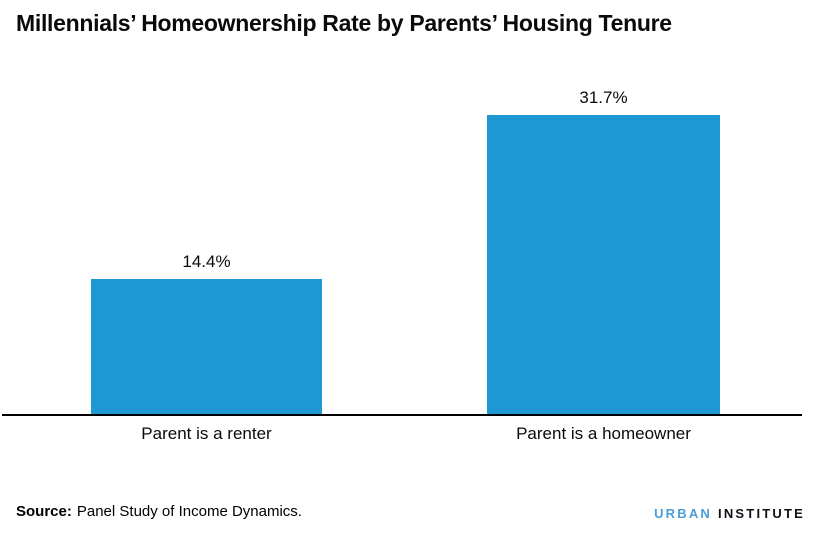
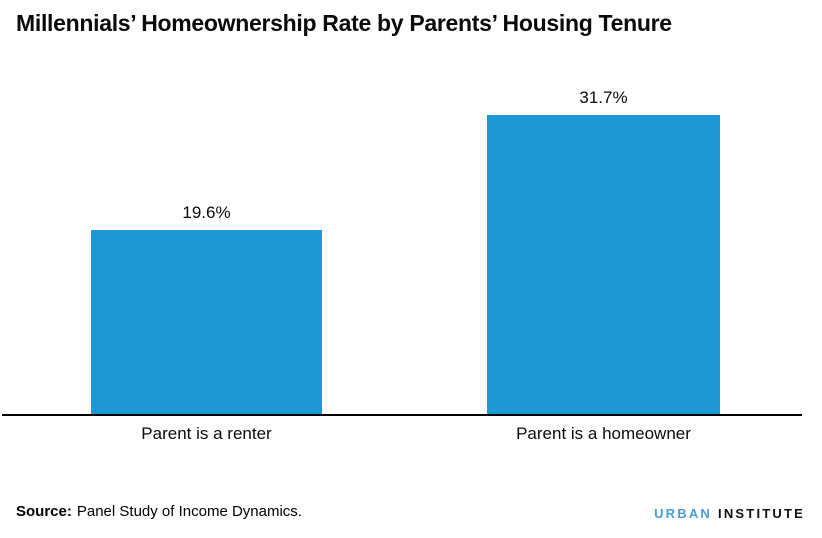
Parent is a renter: 14.4% -> 19.6%
